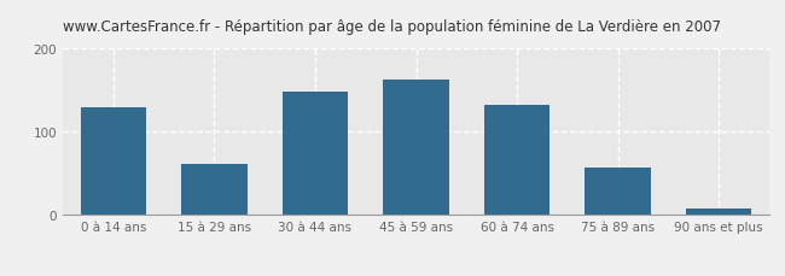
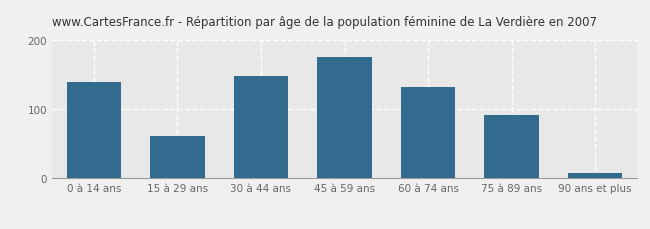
0 à 14 ans: 130 -> 140
45 à 59 ans: 163 -> 176
75 à 89 ans: 57 -> 92
